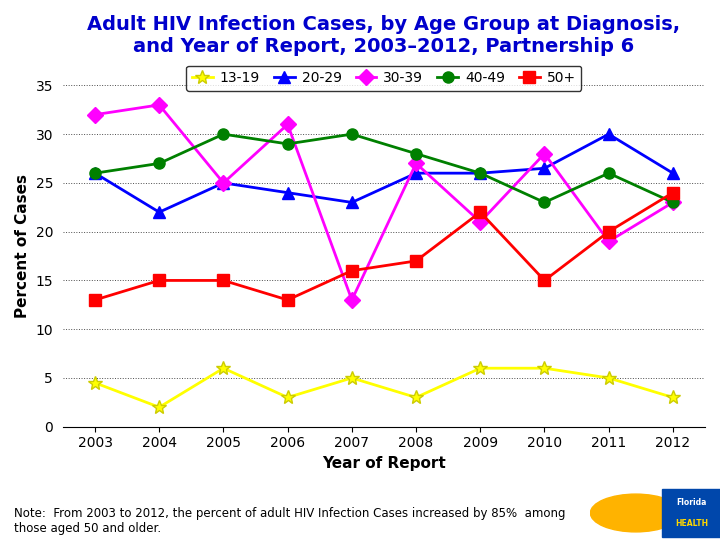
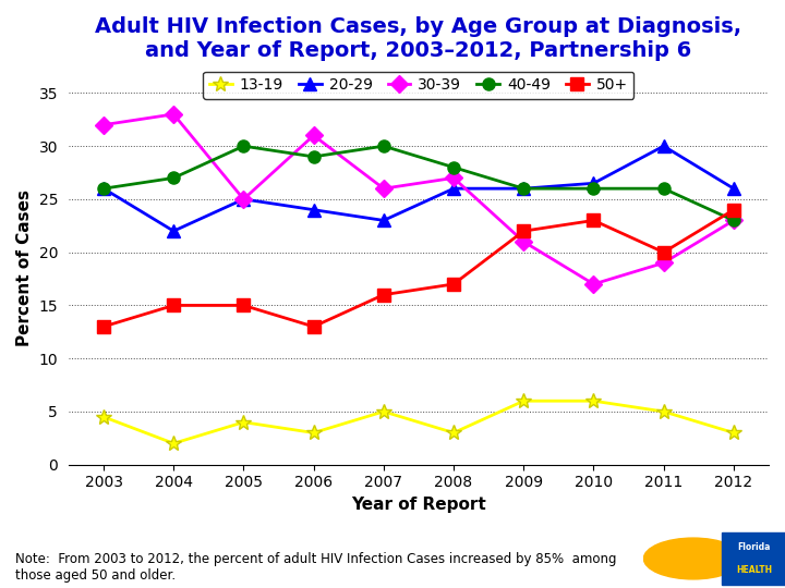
13-19/2005: 6.0 -> 4.0
30-39/2007: 13 -> 26
30-39/2010: 28 -> 17
40-49/2010: 23 -> 26
50+/2010: 15 -> 23
